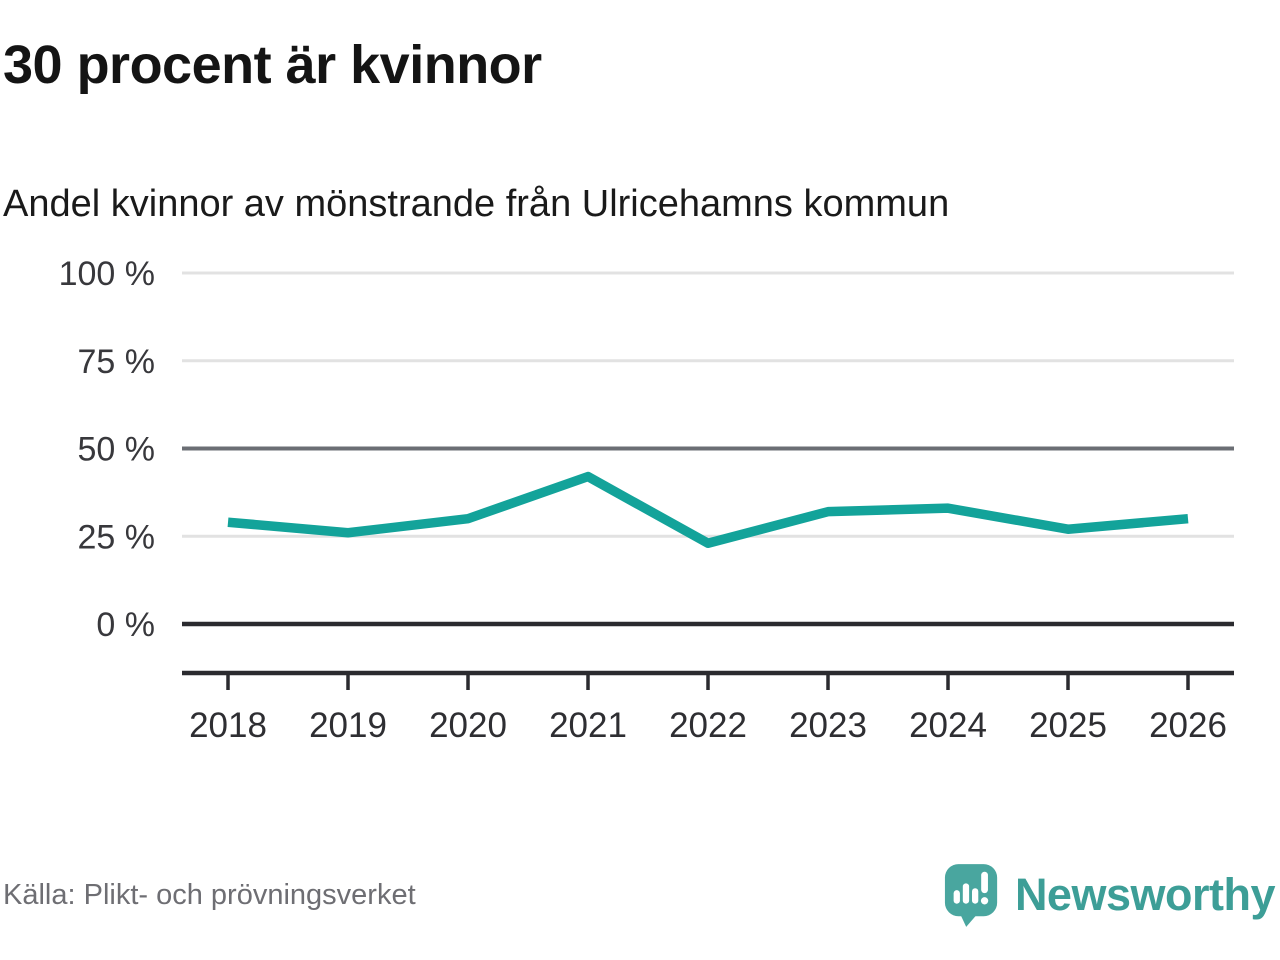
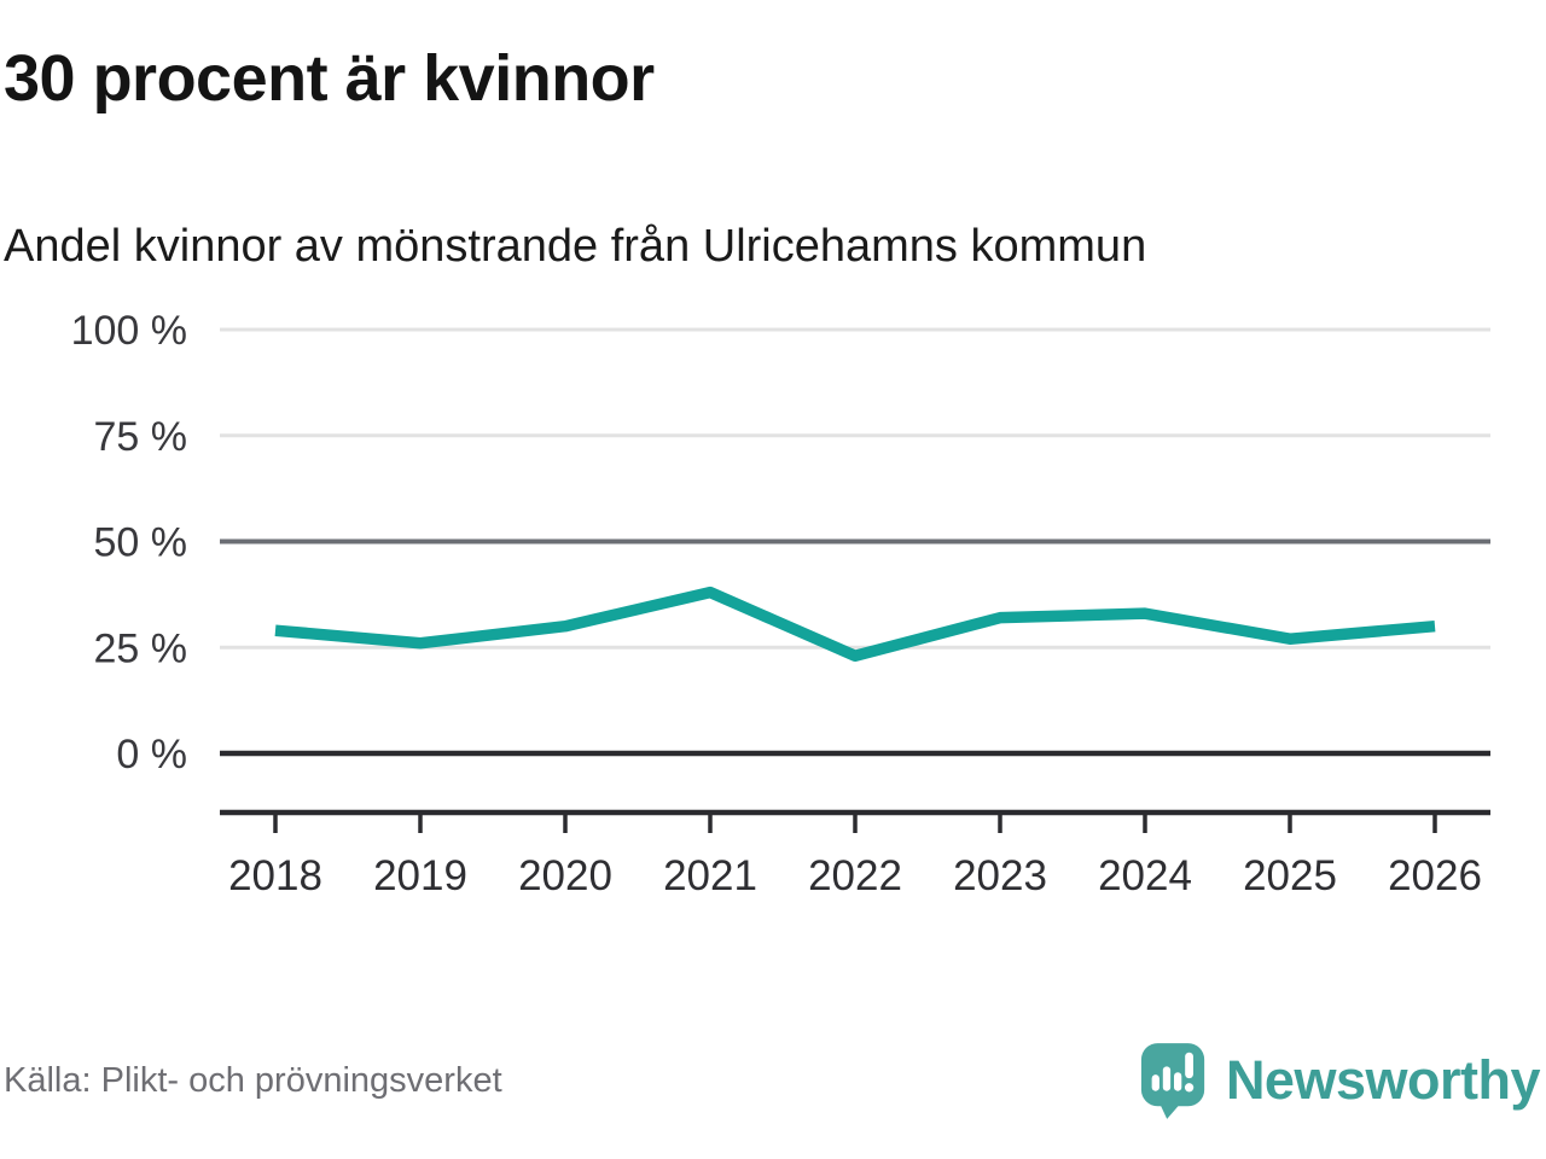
2021: 42% -> 38%
